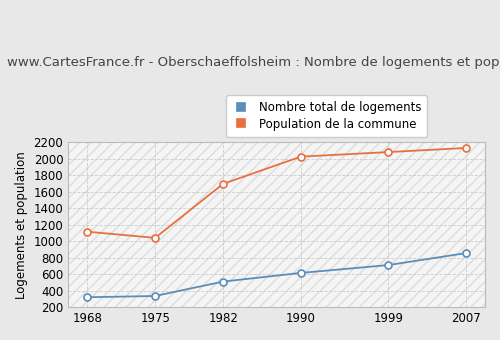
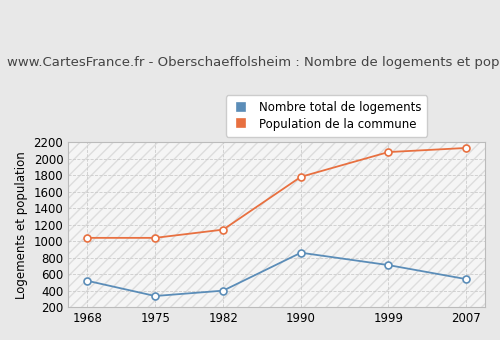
Nombre total de logements/1968: 320 -> 520
Population de la commune/1968: 1120 -> 1040
Nombre total de logements/1982: 510 -> 400
Population de la commune/1982: 1700 -> 1140
Nombre total de logements/1990: 620 -> 860
Population de la commune/1990: 2020 -> 1780
Nombre total de logements/2007: 860 -> 540
